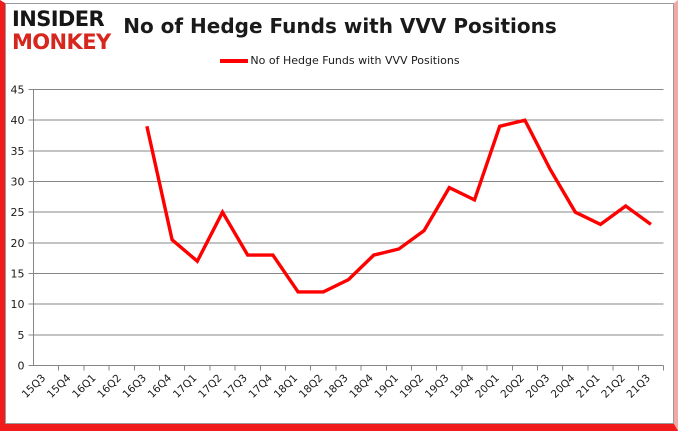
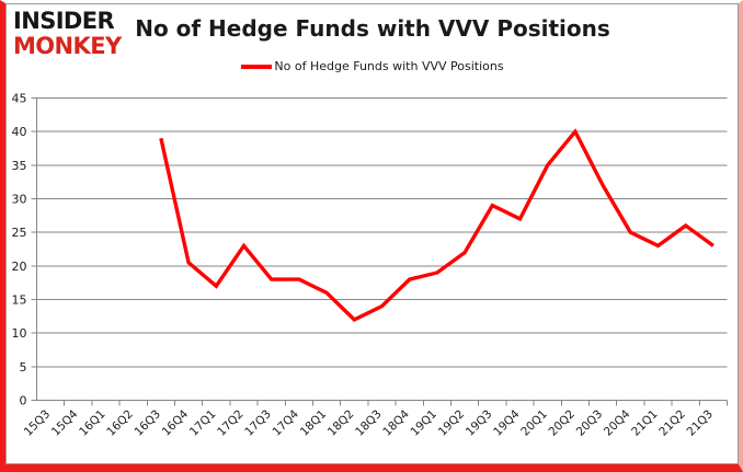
17Q2: 25 -> 23
18Q1: 12 -> 16
20Q1: 39 -> 35
